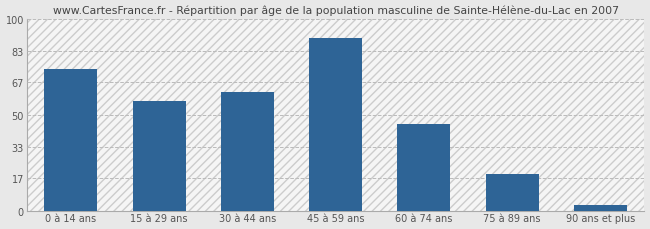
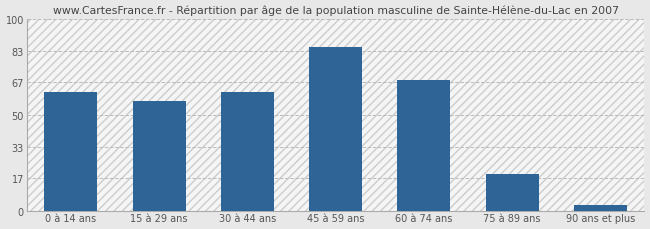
0 à 14 ans: 74 -> 62
45 à 59 ans: 90 -> 85
60 à 74 ans: 45 -> 68
